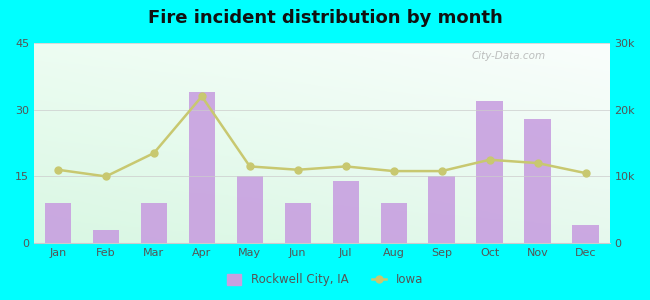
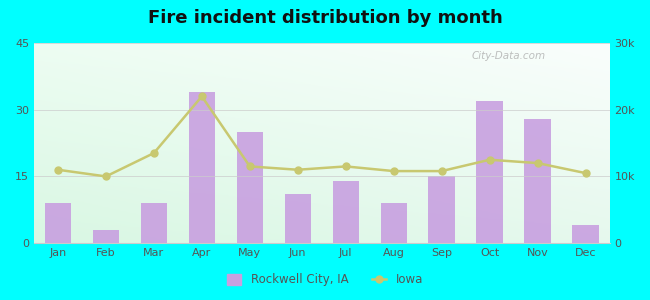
Rockwell City, IA/May: 15 -> 25
Rockwell City, IA/Jun: 9 -> 11
